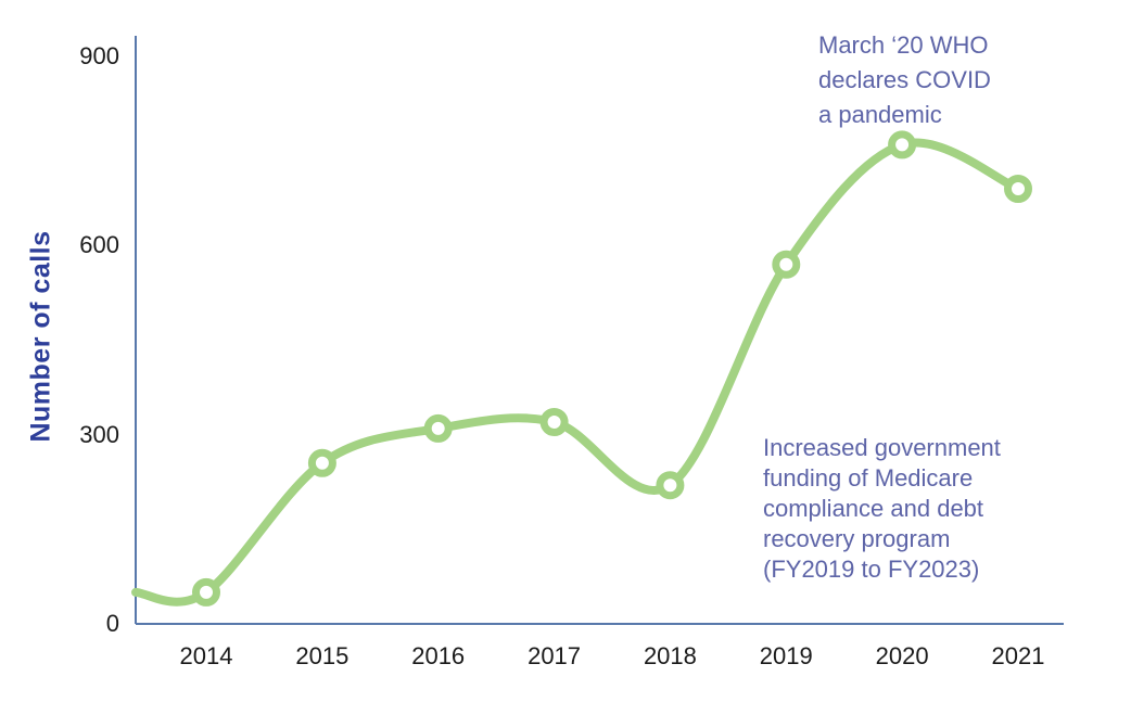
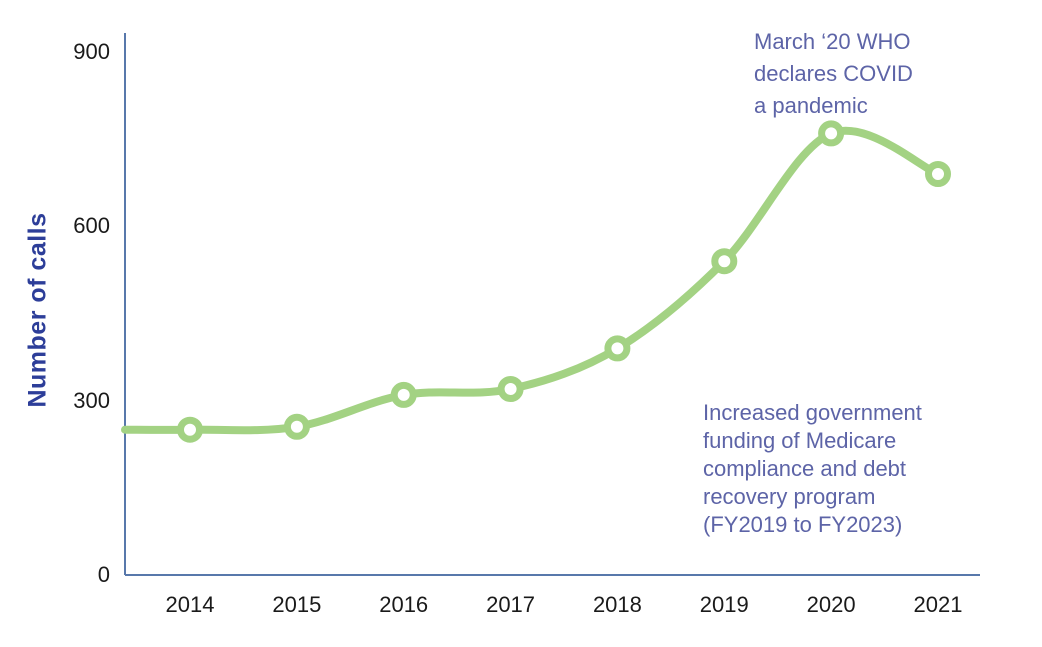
2014: 50 -> 250
2018: 220 -> 390
2019: 570 -> 540
